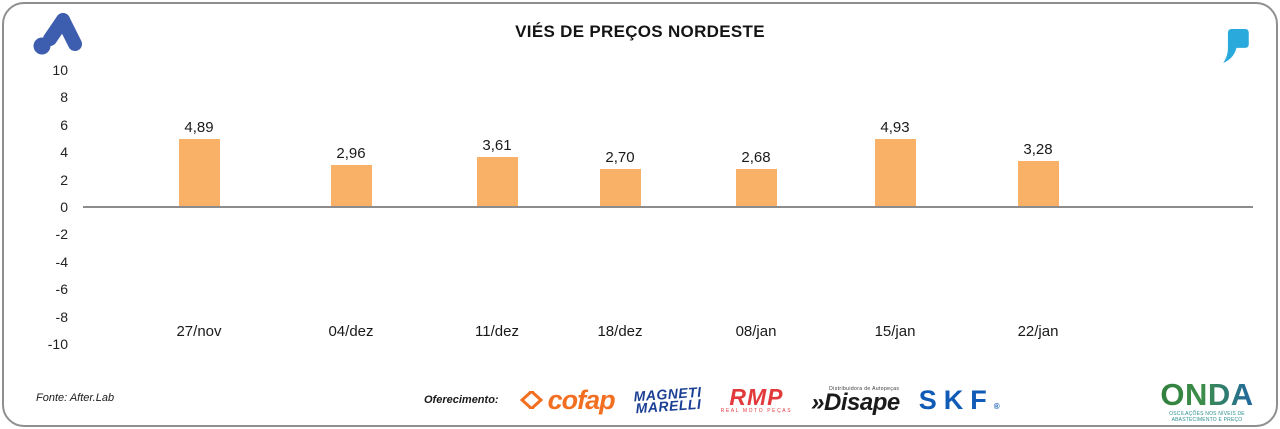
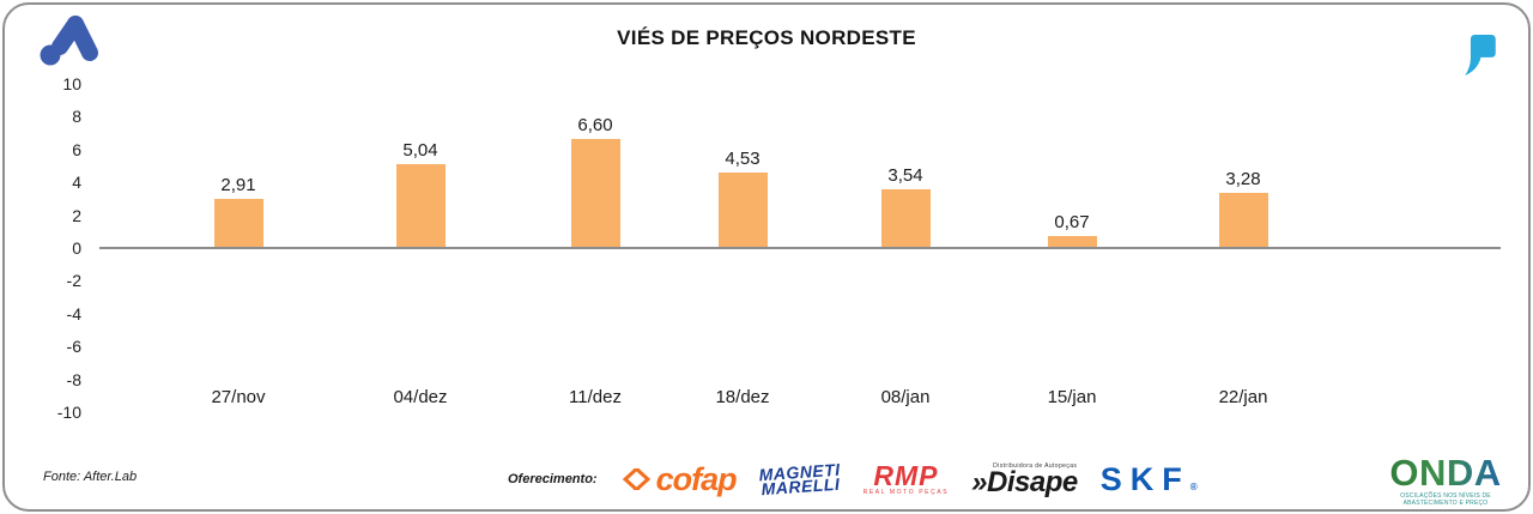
27/nov: 4,89 -> 2,91
04/dez: 2,96 -> 5,04
11/dez: 3,61 -> 6,60
18/dez: 2,70 -> 4,53
08/jan: 2,68 -> 3,54
15/jan: 4,93 -> 0,67
